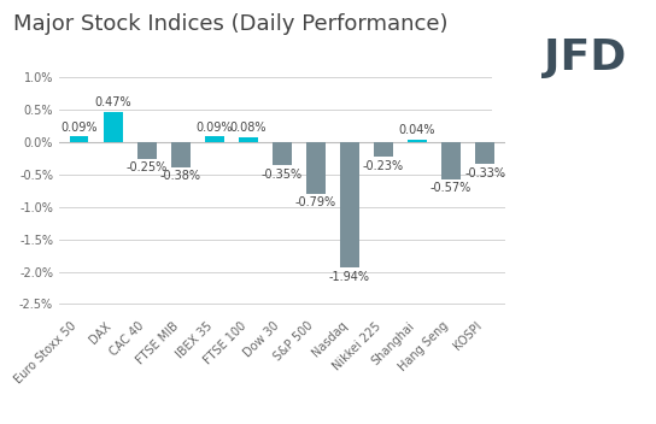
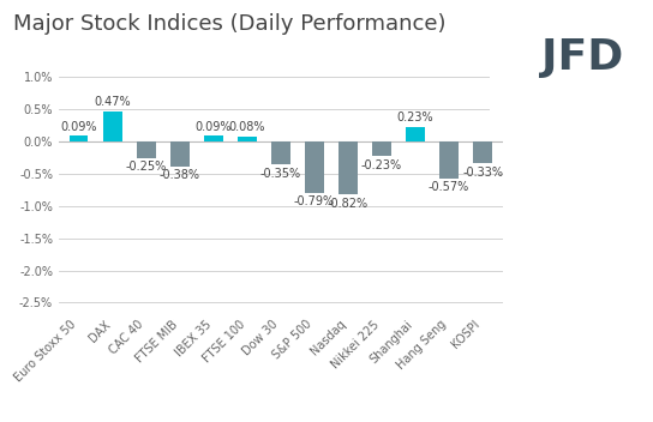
Nasdaq: -1.94% -> -0.82%
Shanghai: 0.04% -> 0.23%
